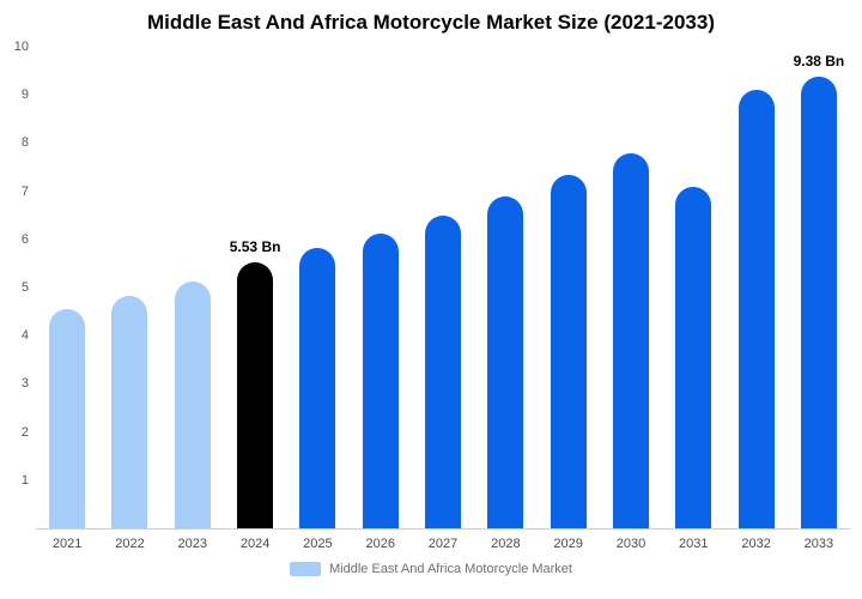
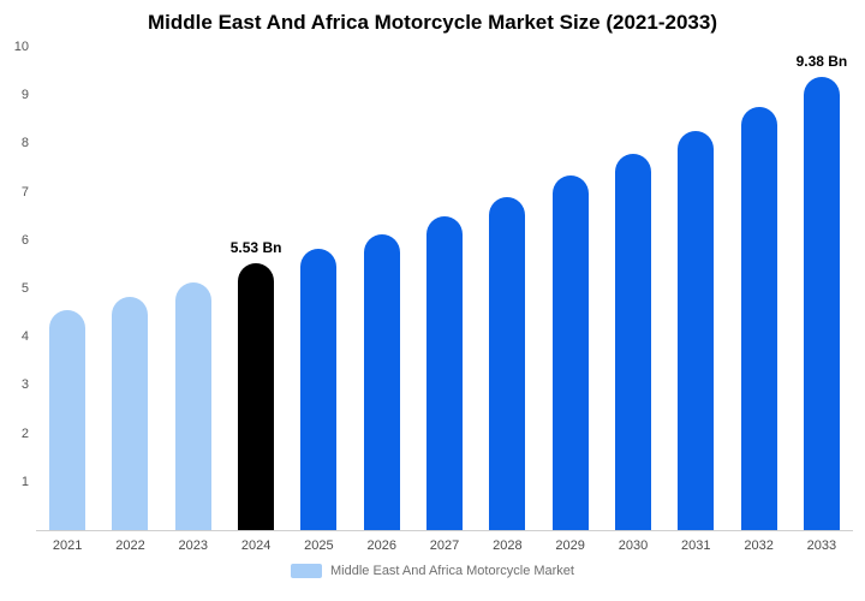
2031: 7.1 -> 8.2
2032: 9.1 -> 8.8
